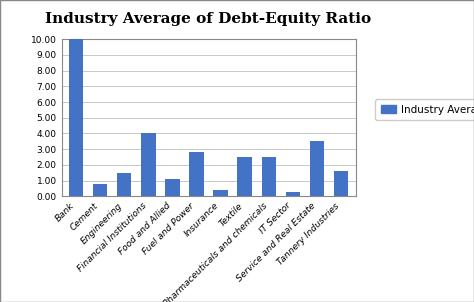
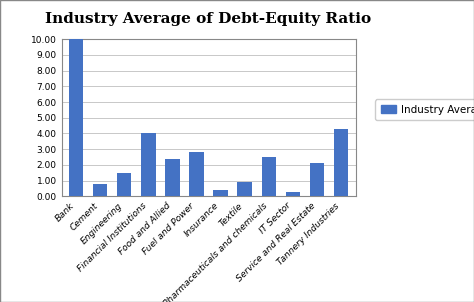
Food and Allied: 1.1 -> 2.4
Textile: 2.5 -> 0.9
Service and Real Estate: 3.5 -> 2.1
Tannery Industries: 1.6 -> 4.3
